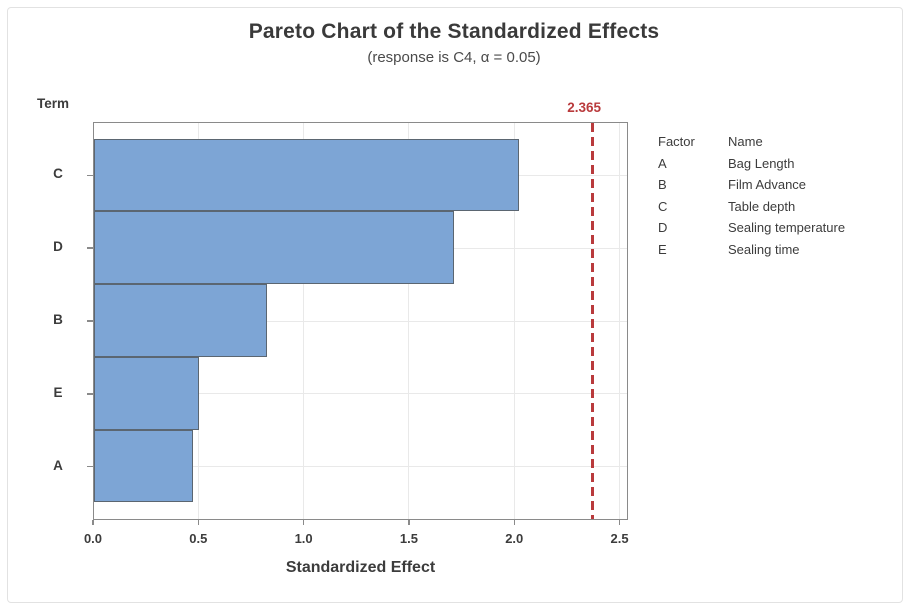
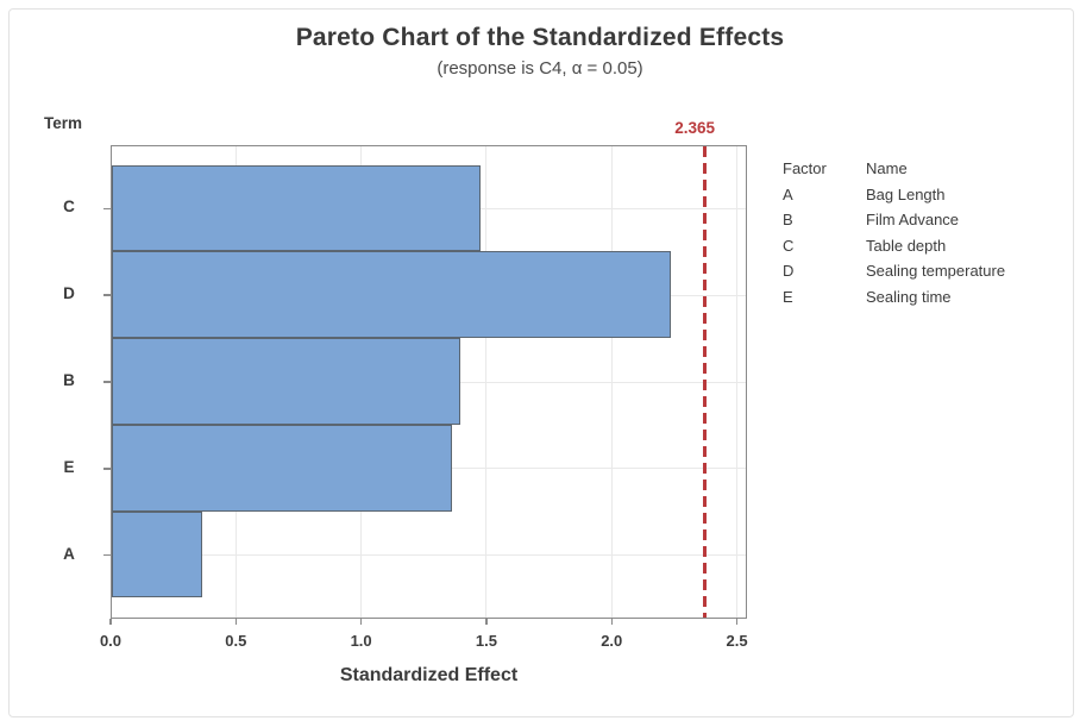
C: 2.02 -> 1.47
D: 1.71 -> 2.23
B: 0.82 -> 1.39
E: 0.50 -> 1.36
A: 0.47 -> 0.36
